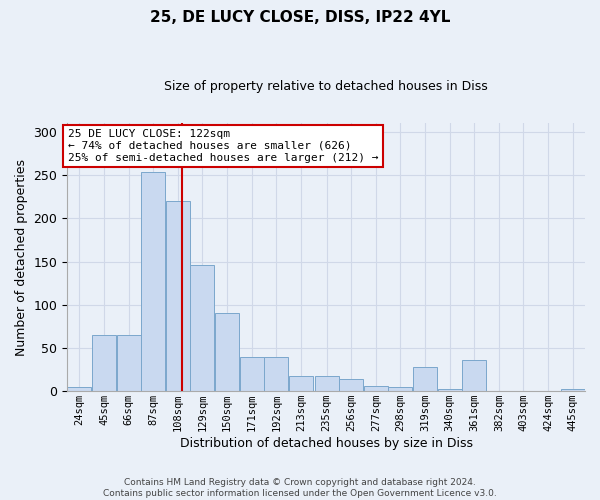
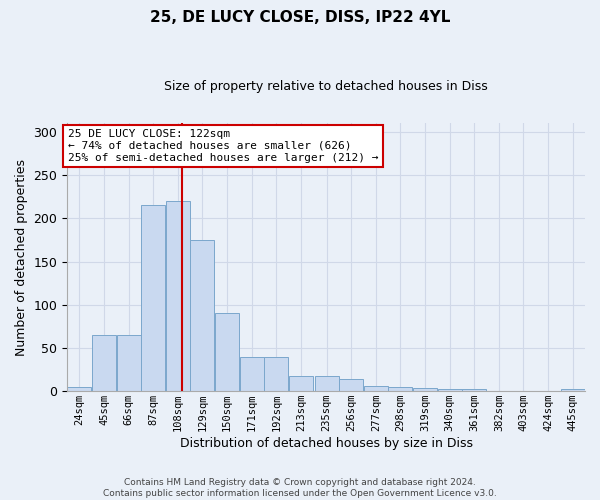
87sqm: 254 -> 215
129sqm: 146 -> 175
319sqm: 28 -> 4
361sqm: 36 -> 2
